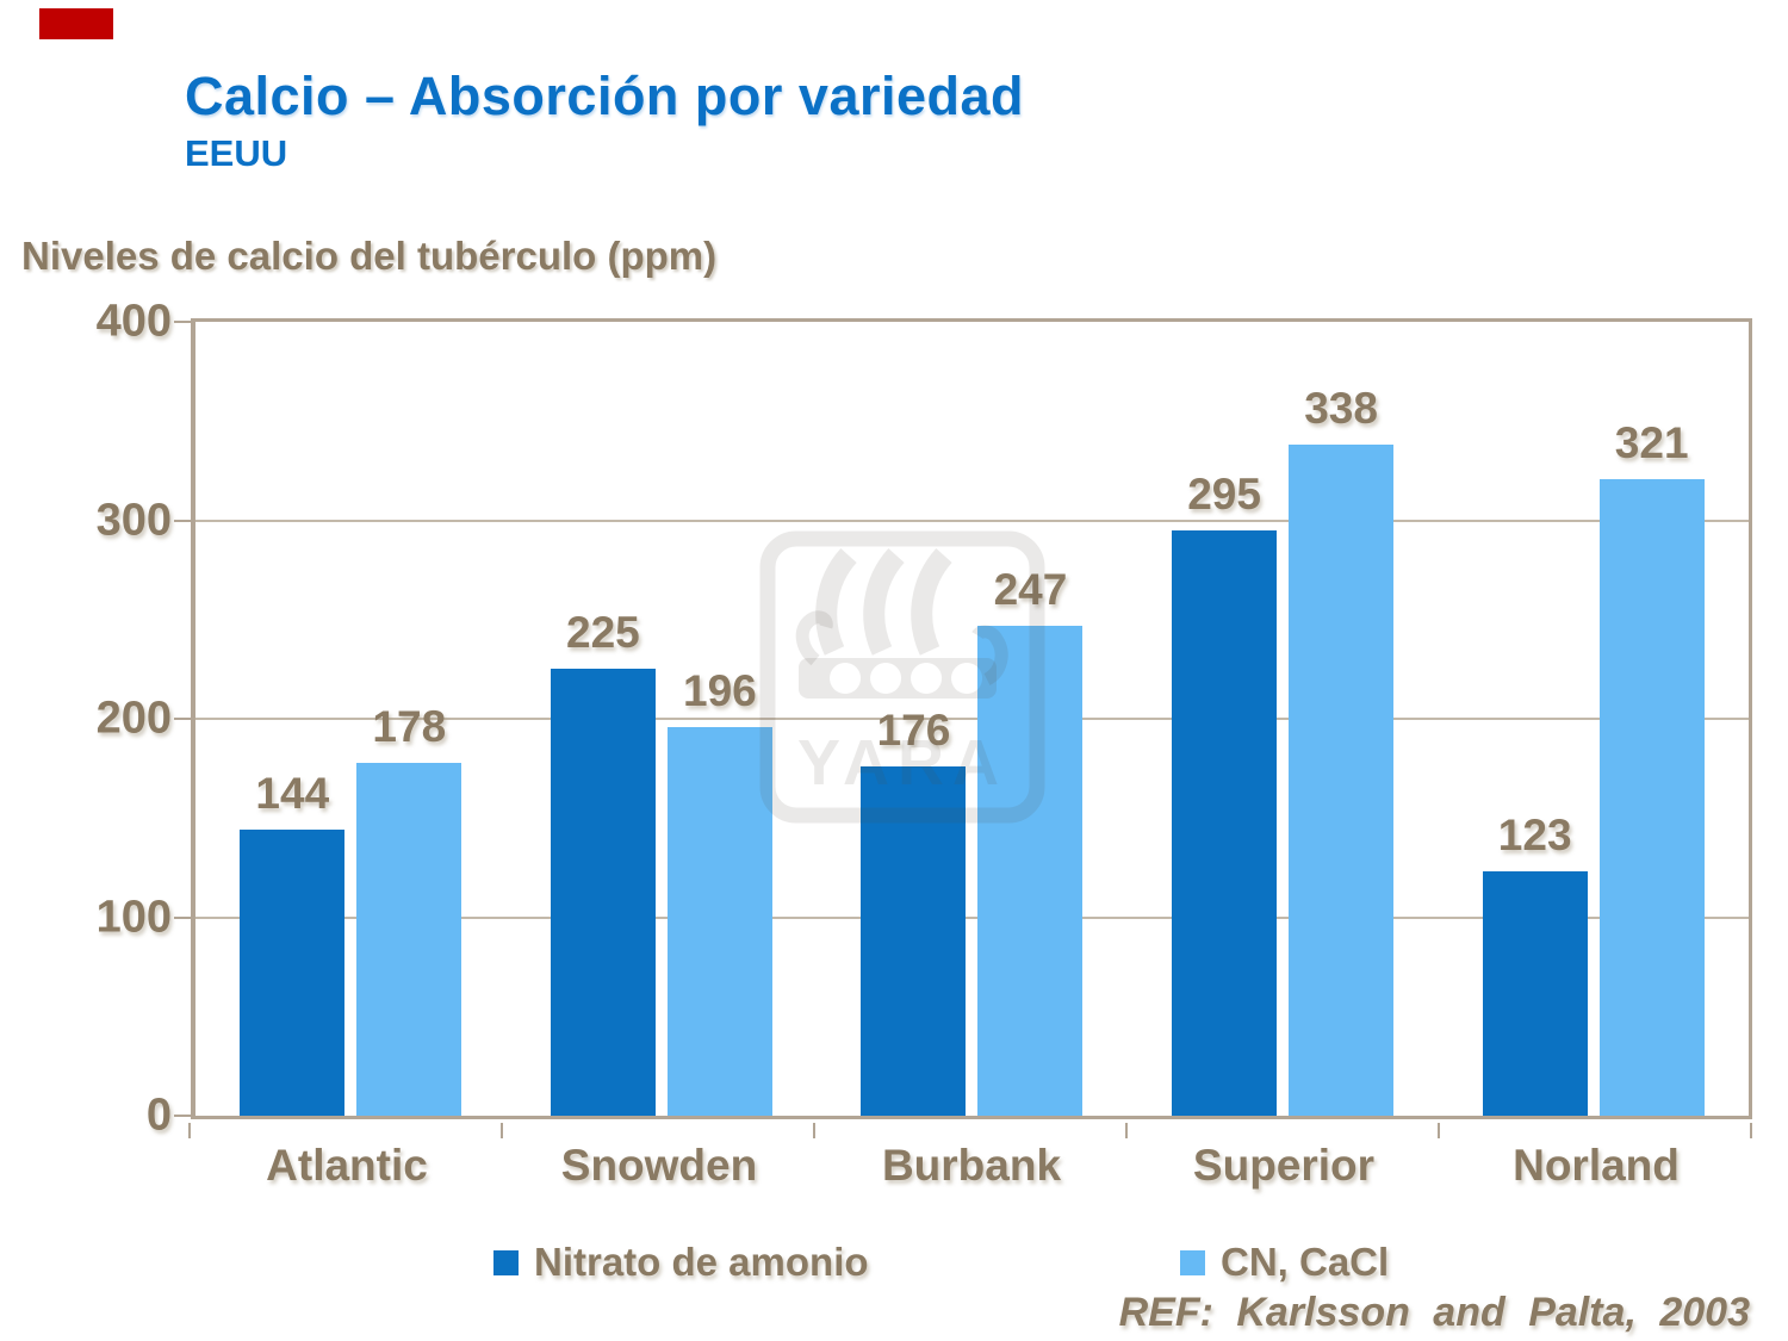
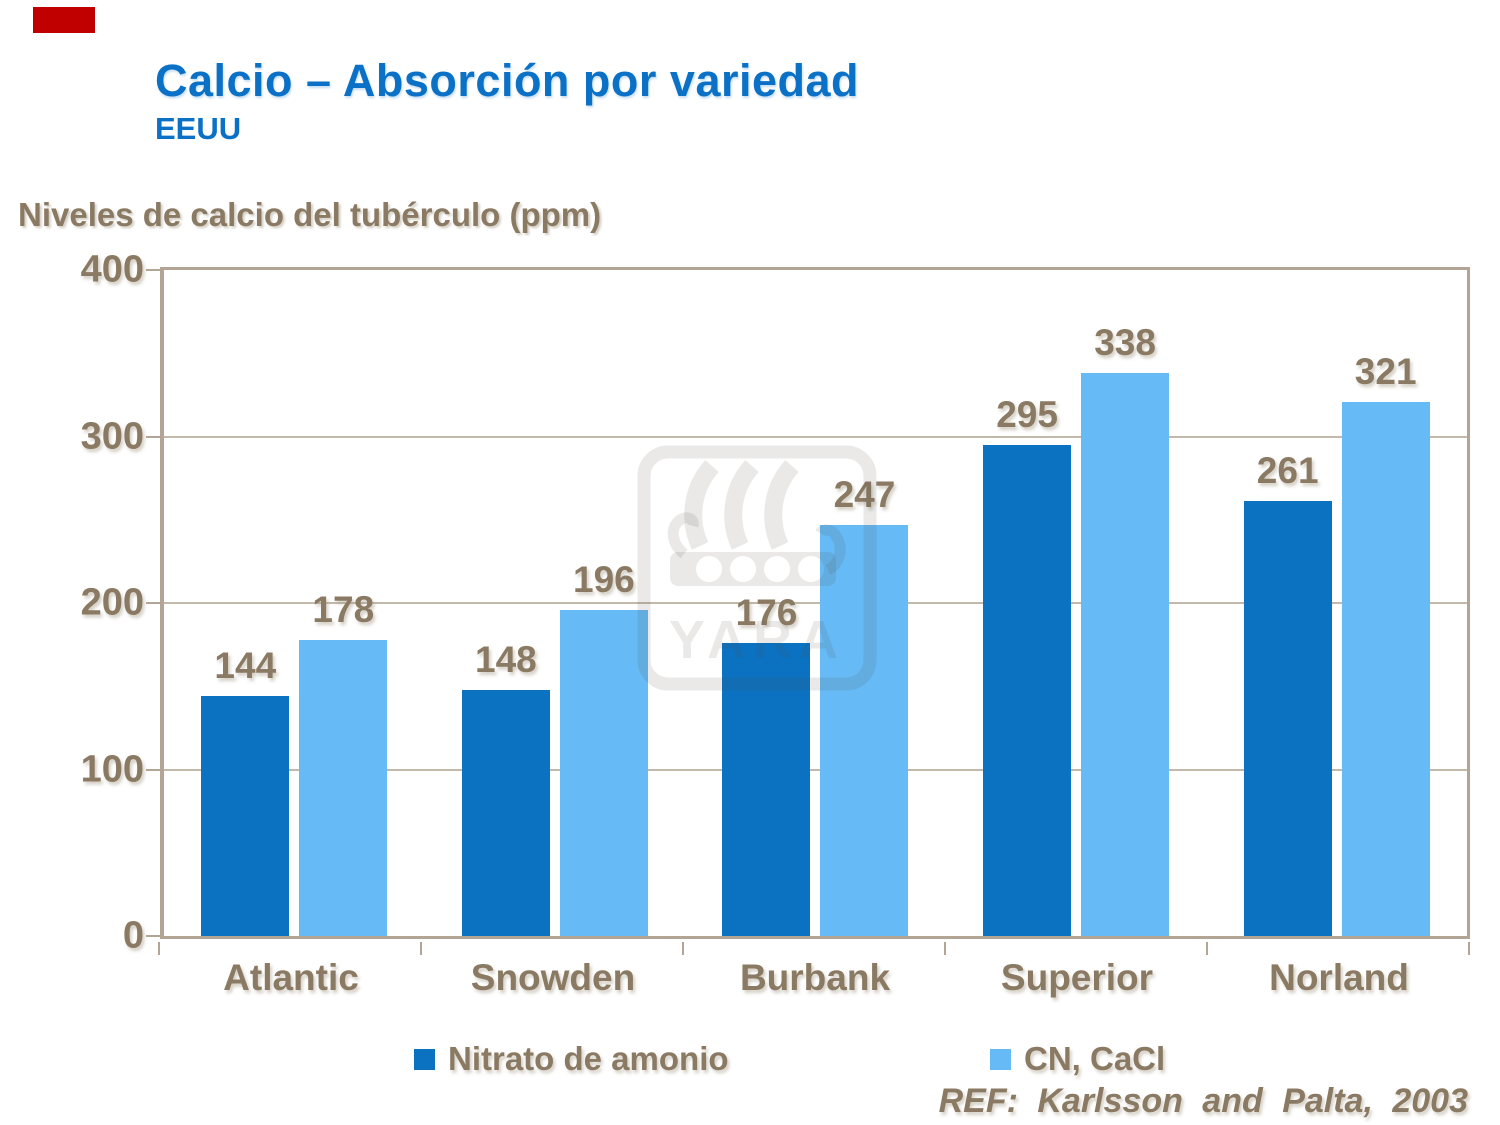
Nitrato de amonio/Snowden: 225 -> 148
Nitrato de amonio/Norland: 123 -> 261
